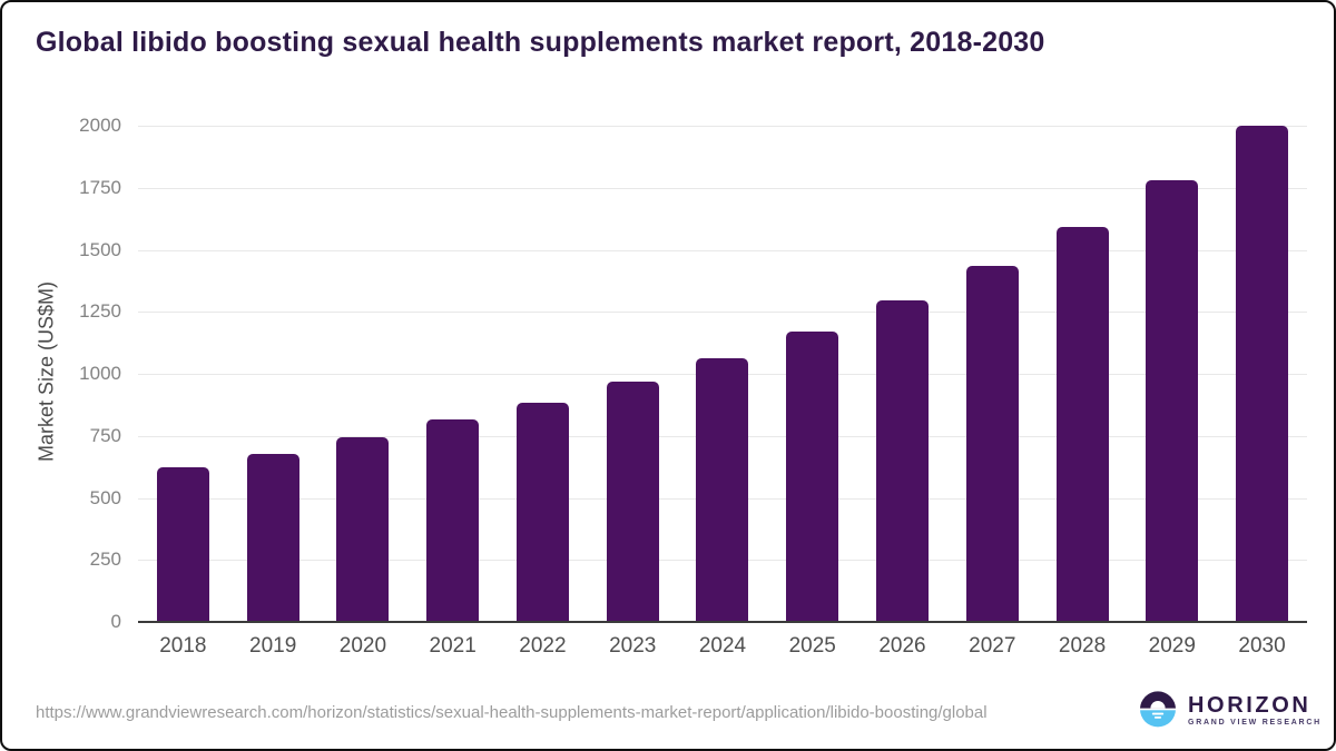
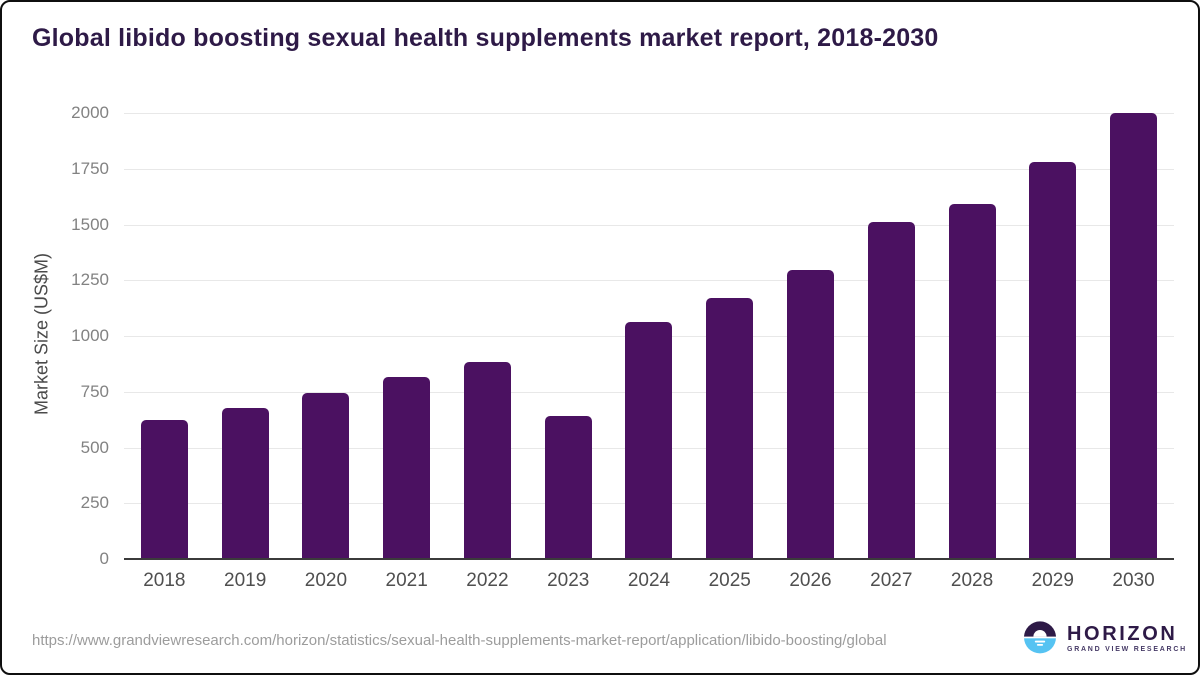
2023: 970 -> 640
2027: 1440 -> 1510
